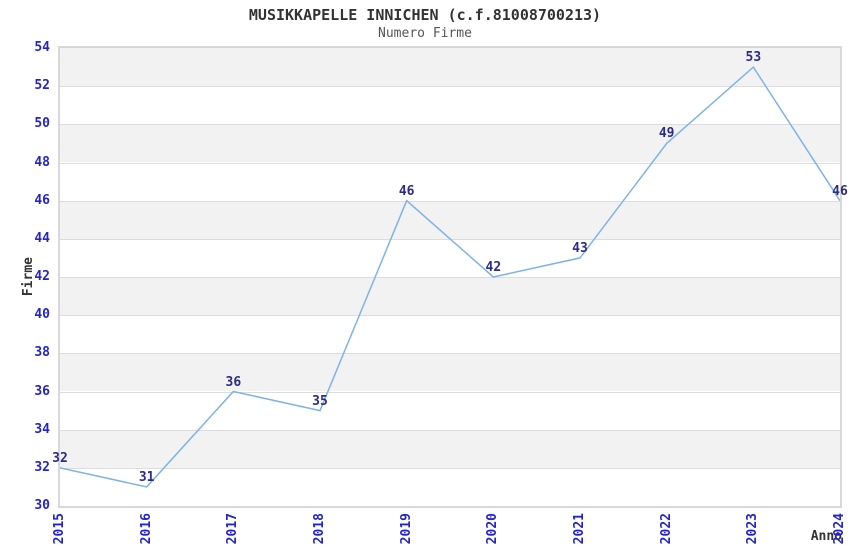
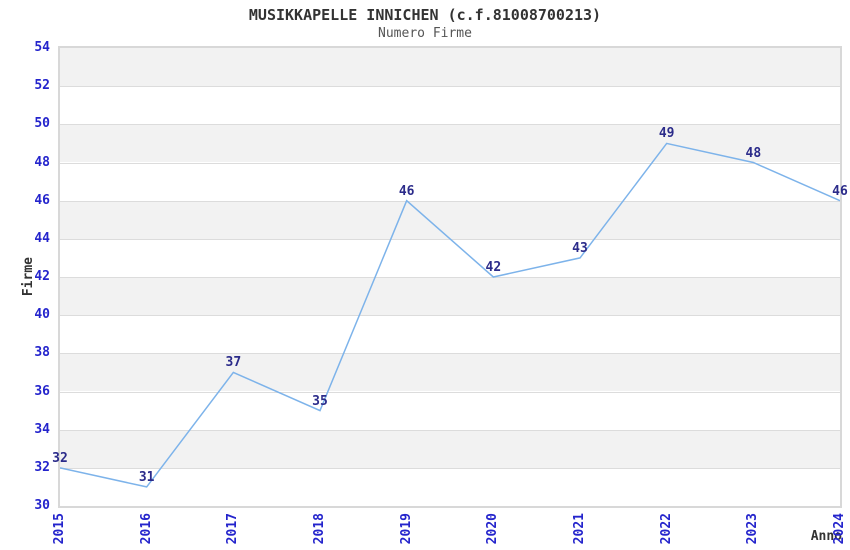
2017: 36 -> 37
2023: 53 -> 48
